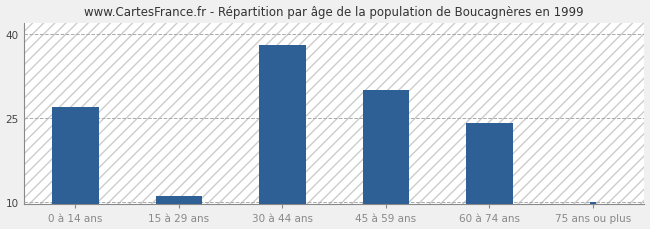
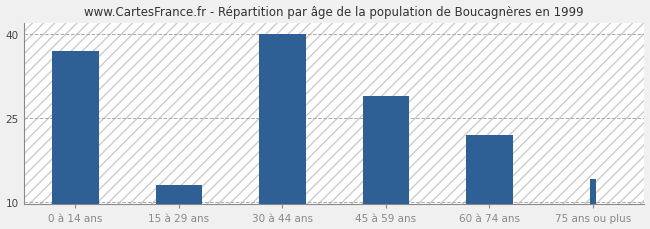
0 à 14 ans: 27 -> 37
15 à 29 ans: 11 -> 13
30 à 44 ans: 38 -> 40
45 à 59 ans: 30 -> 29
60 à 74 ans: 24 -> 22
75 ans ou plus: 10 -> 14
